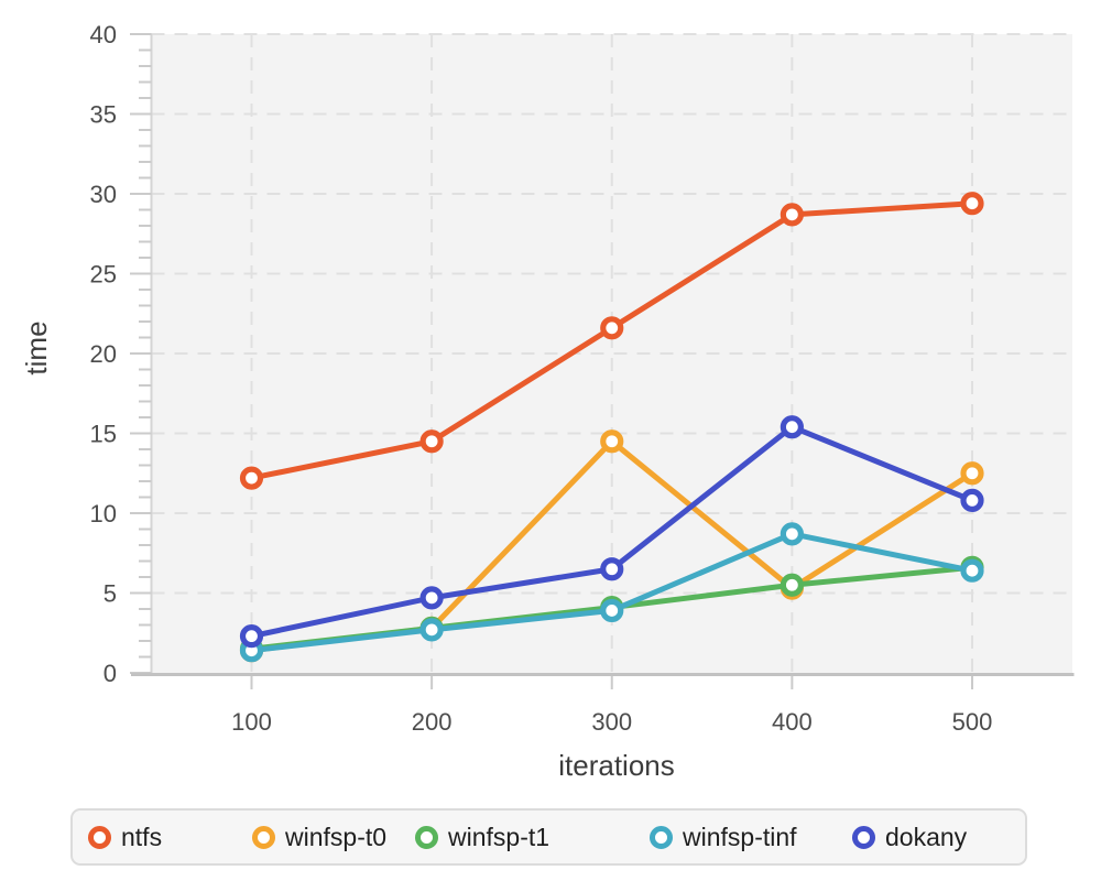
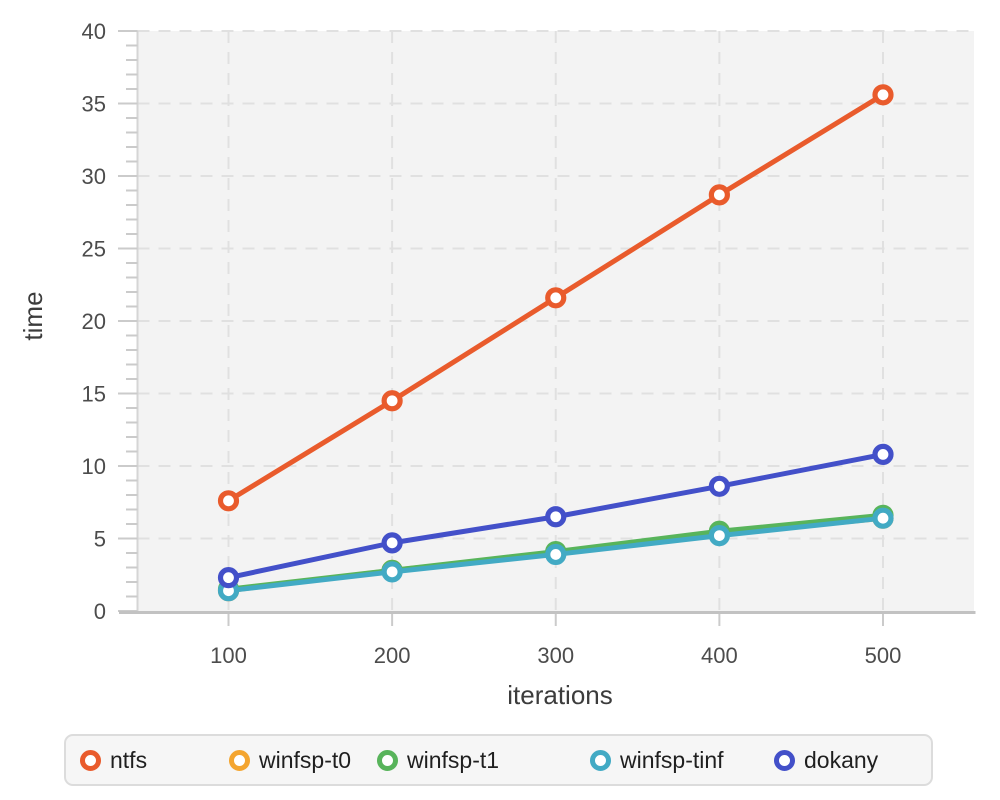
ntfs/100: 12.2 -> 7.6
winfsp-t0/300: 14.5 -> 4.0
winfsp-tinf/400: 8.7 -> 5.2
dokany/400: 15.4 -> 8.6
ntfs/500: 29.4 -> 35.6
winfsp-t0/500: 12.5 -> 6.4
